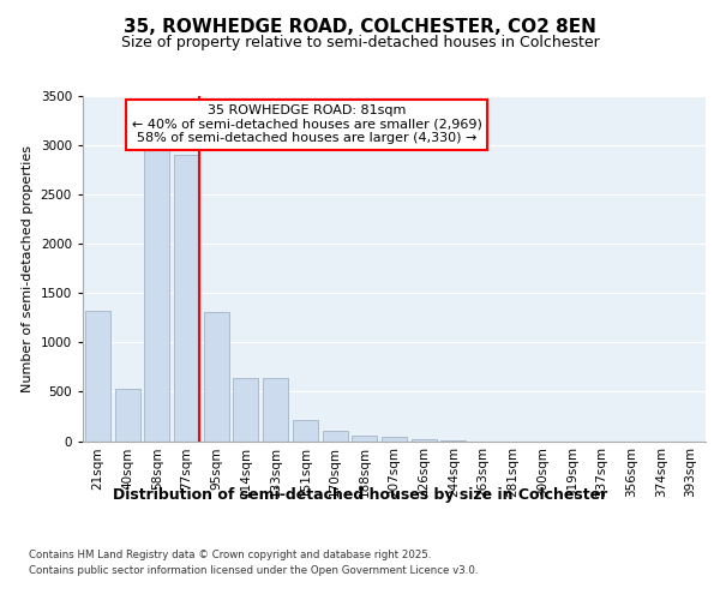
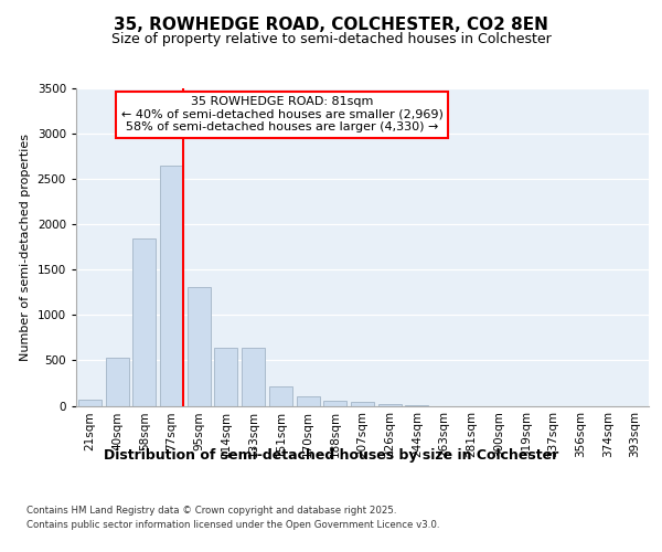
21sqm: 1320 -> 70
58sqm: 2960 -> 1850
77sqm: 2900 -> 2650
